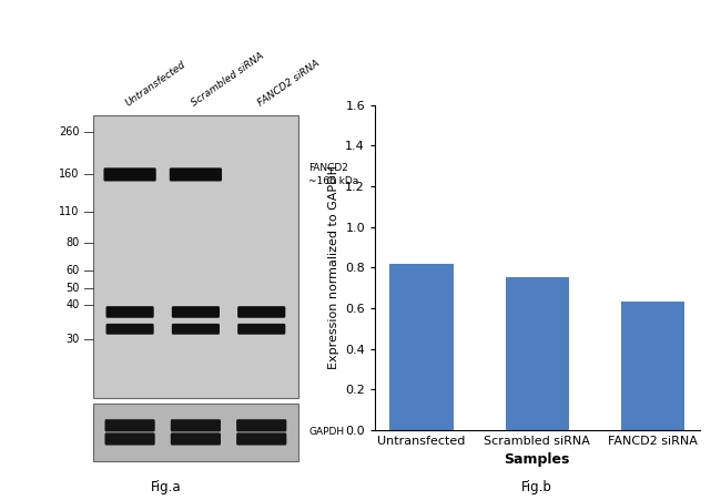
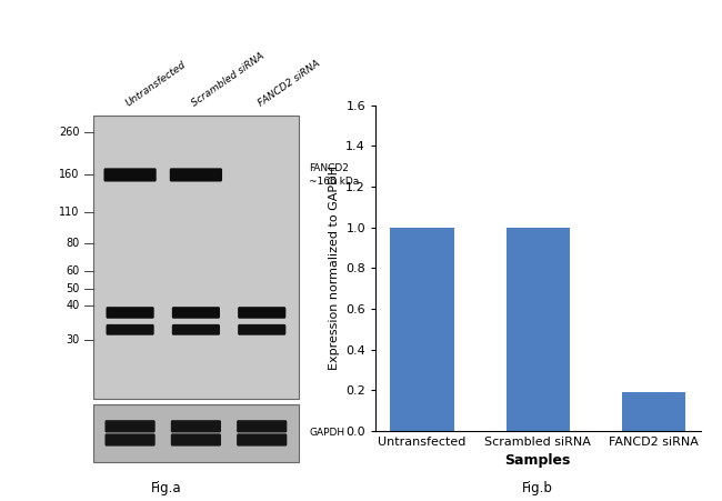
Untransfected: 0.82 -> 1.00
Scrambled siRNA: 0.75 -> 1.00
FANCD2 siRNA: 0.63 -> 0.19
